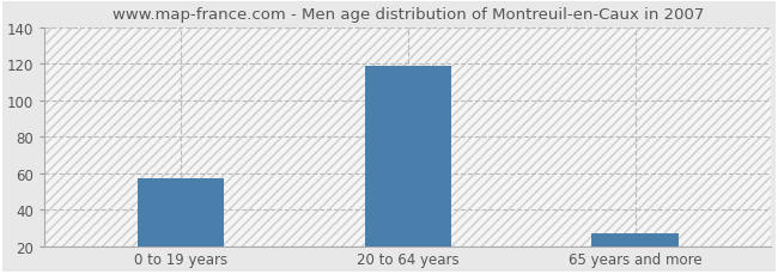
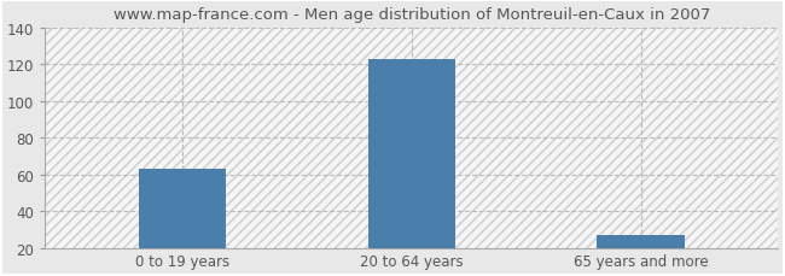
0 to 19 years: 57 -> 63
20 to 64 years: 119 -> 123
